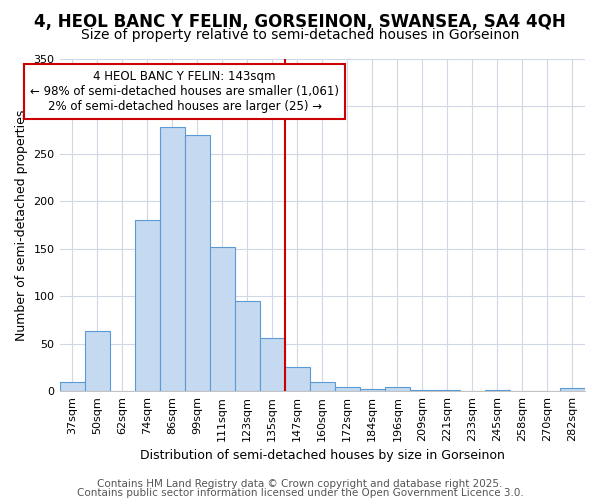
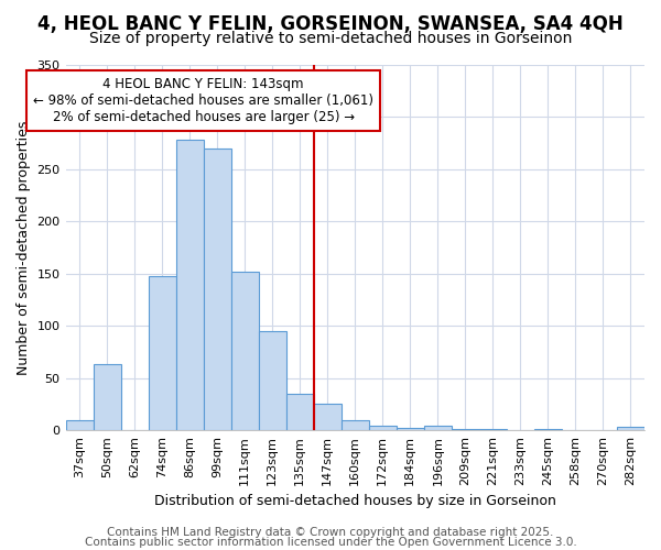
74sqm: 180 -> 148
135sqm: 56 -> 35
